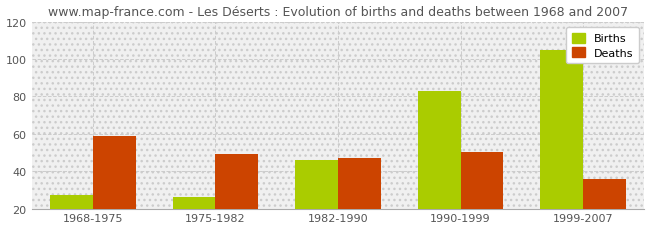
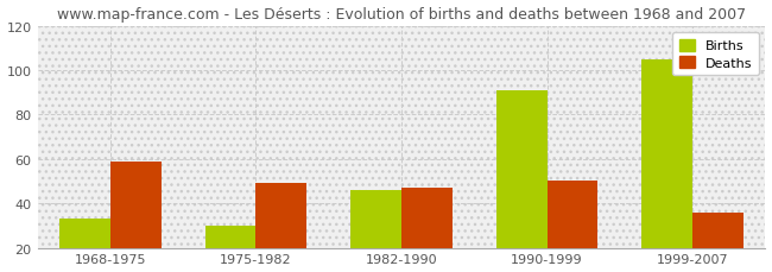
Births/1968-1975: 27 -> 33
Births/1975-1982: 26 -> 30
Births/1990-1999: 83 -> 91
